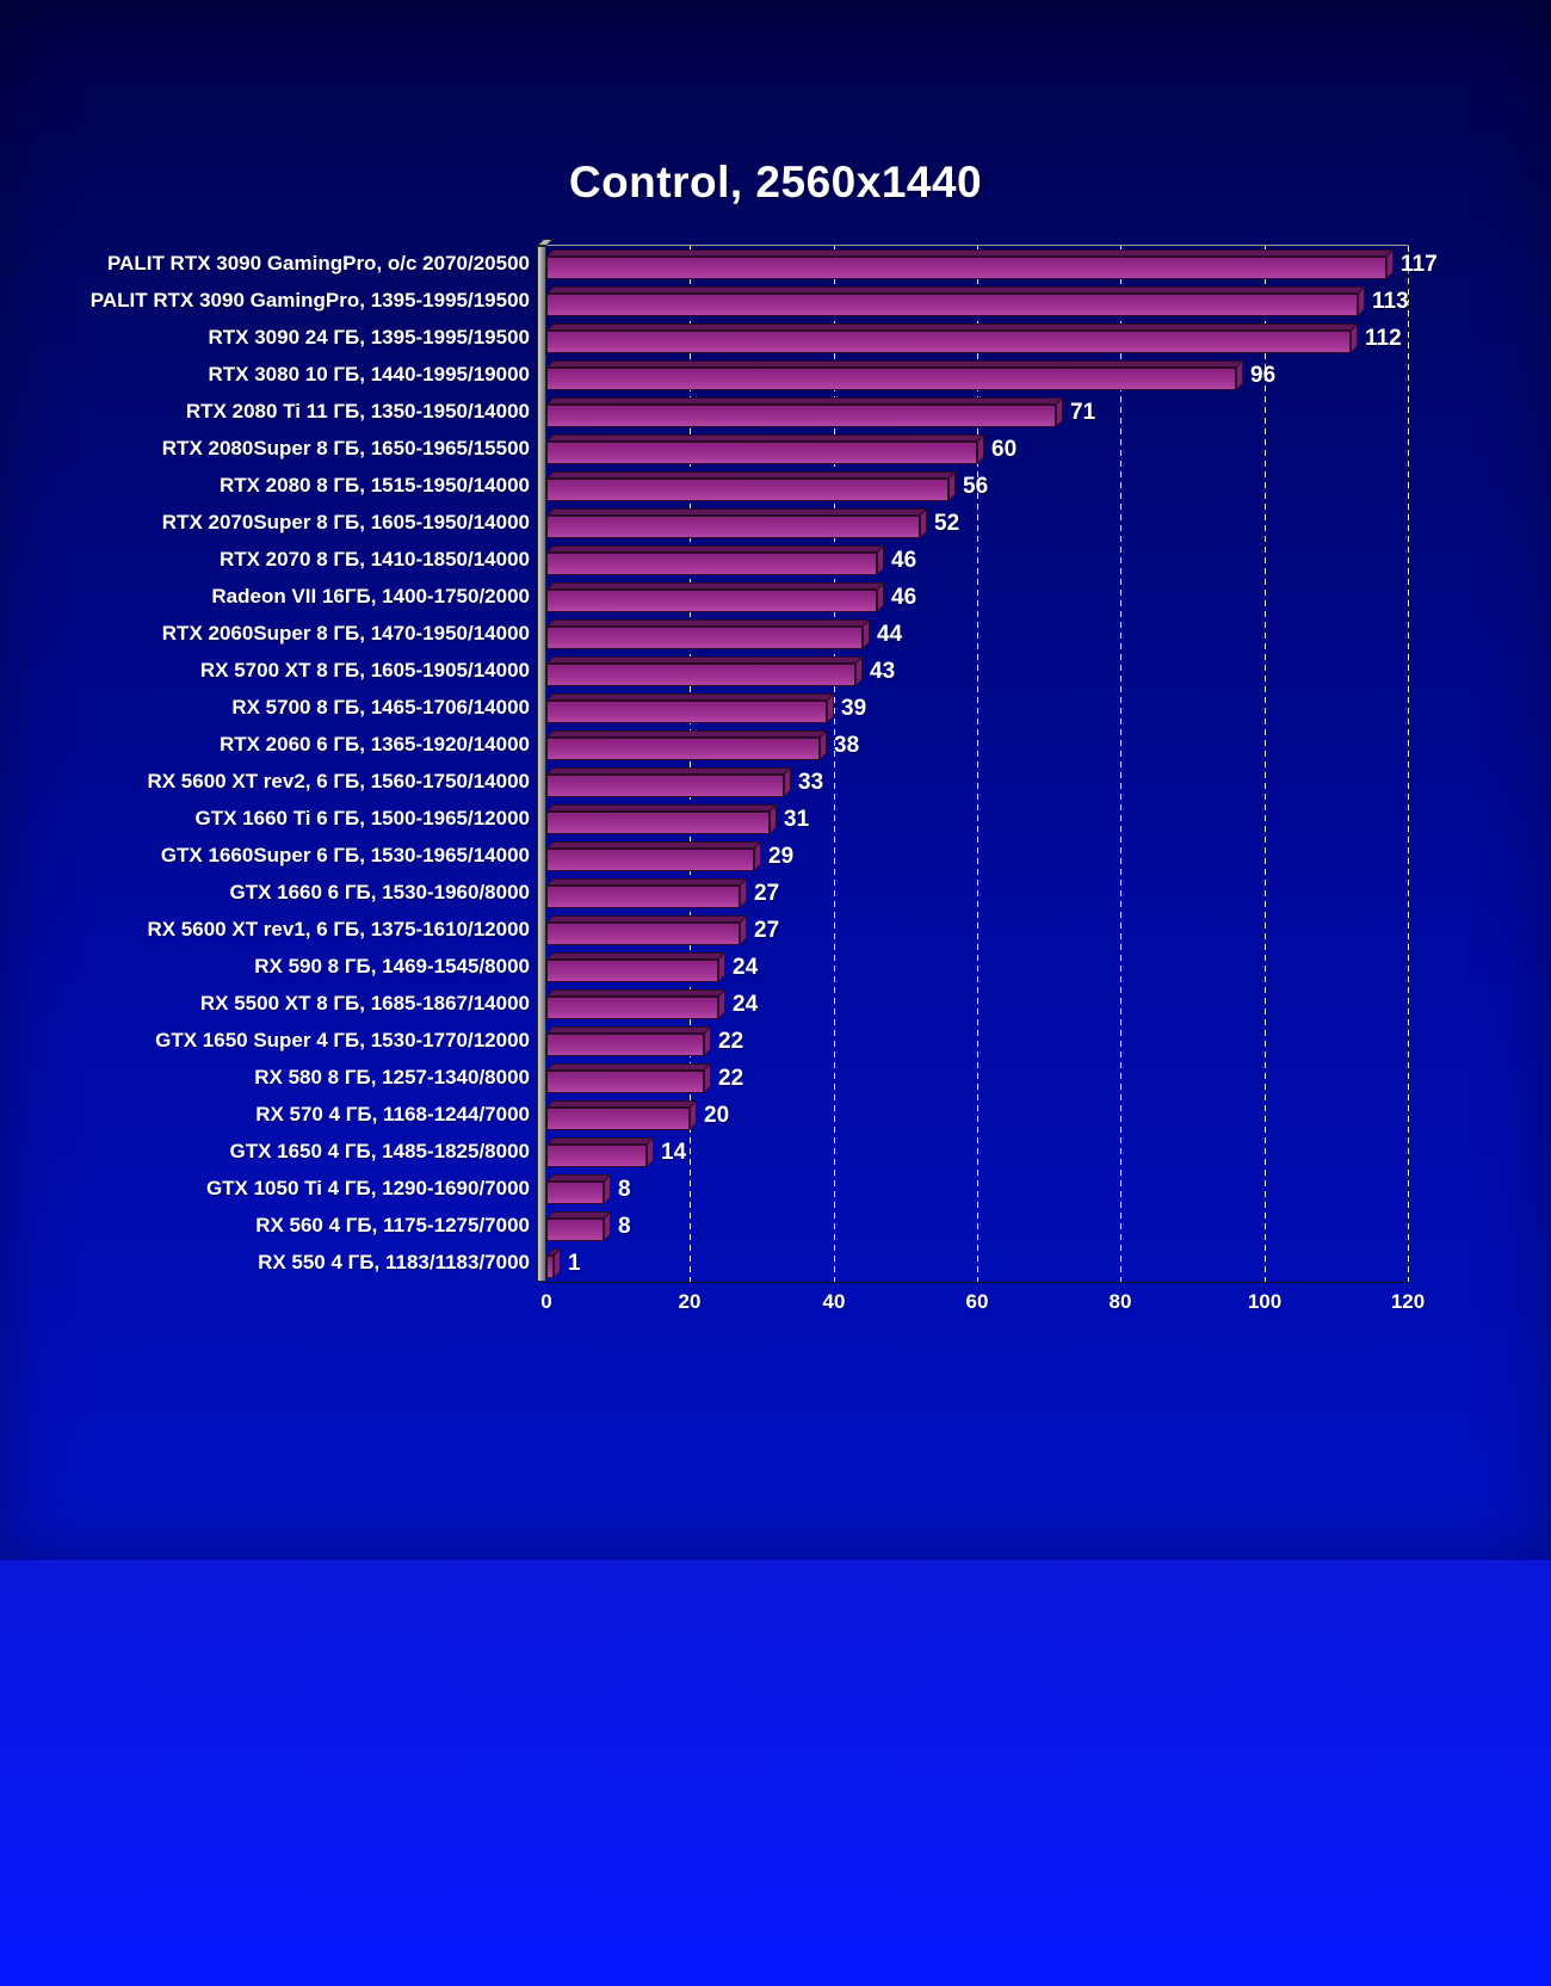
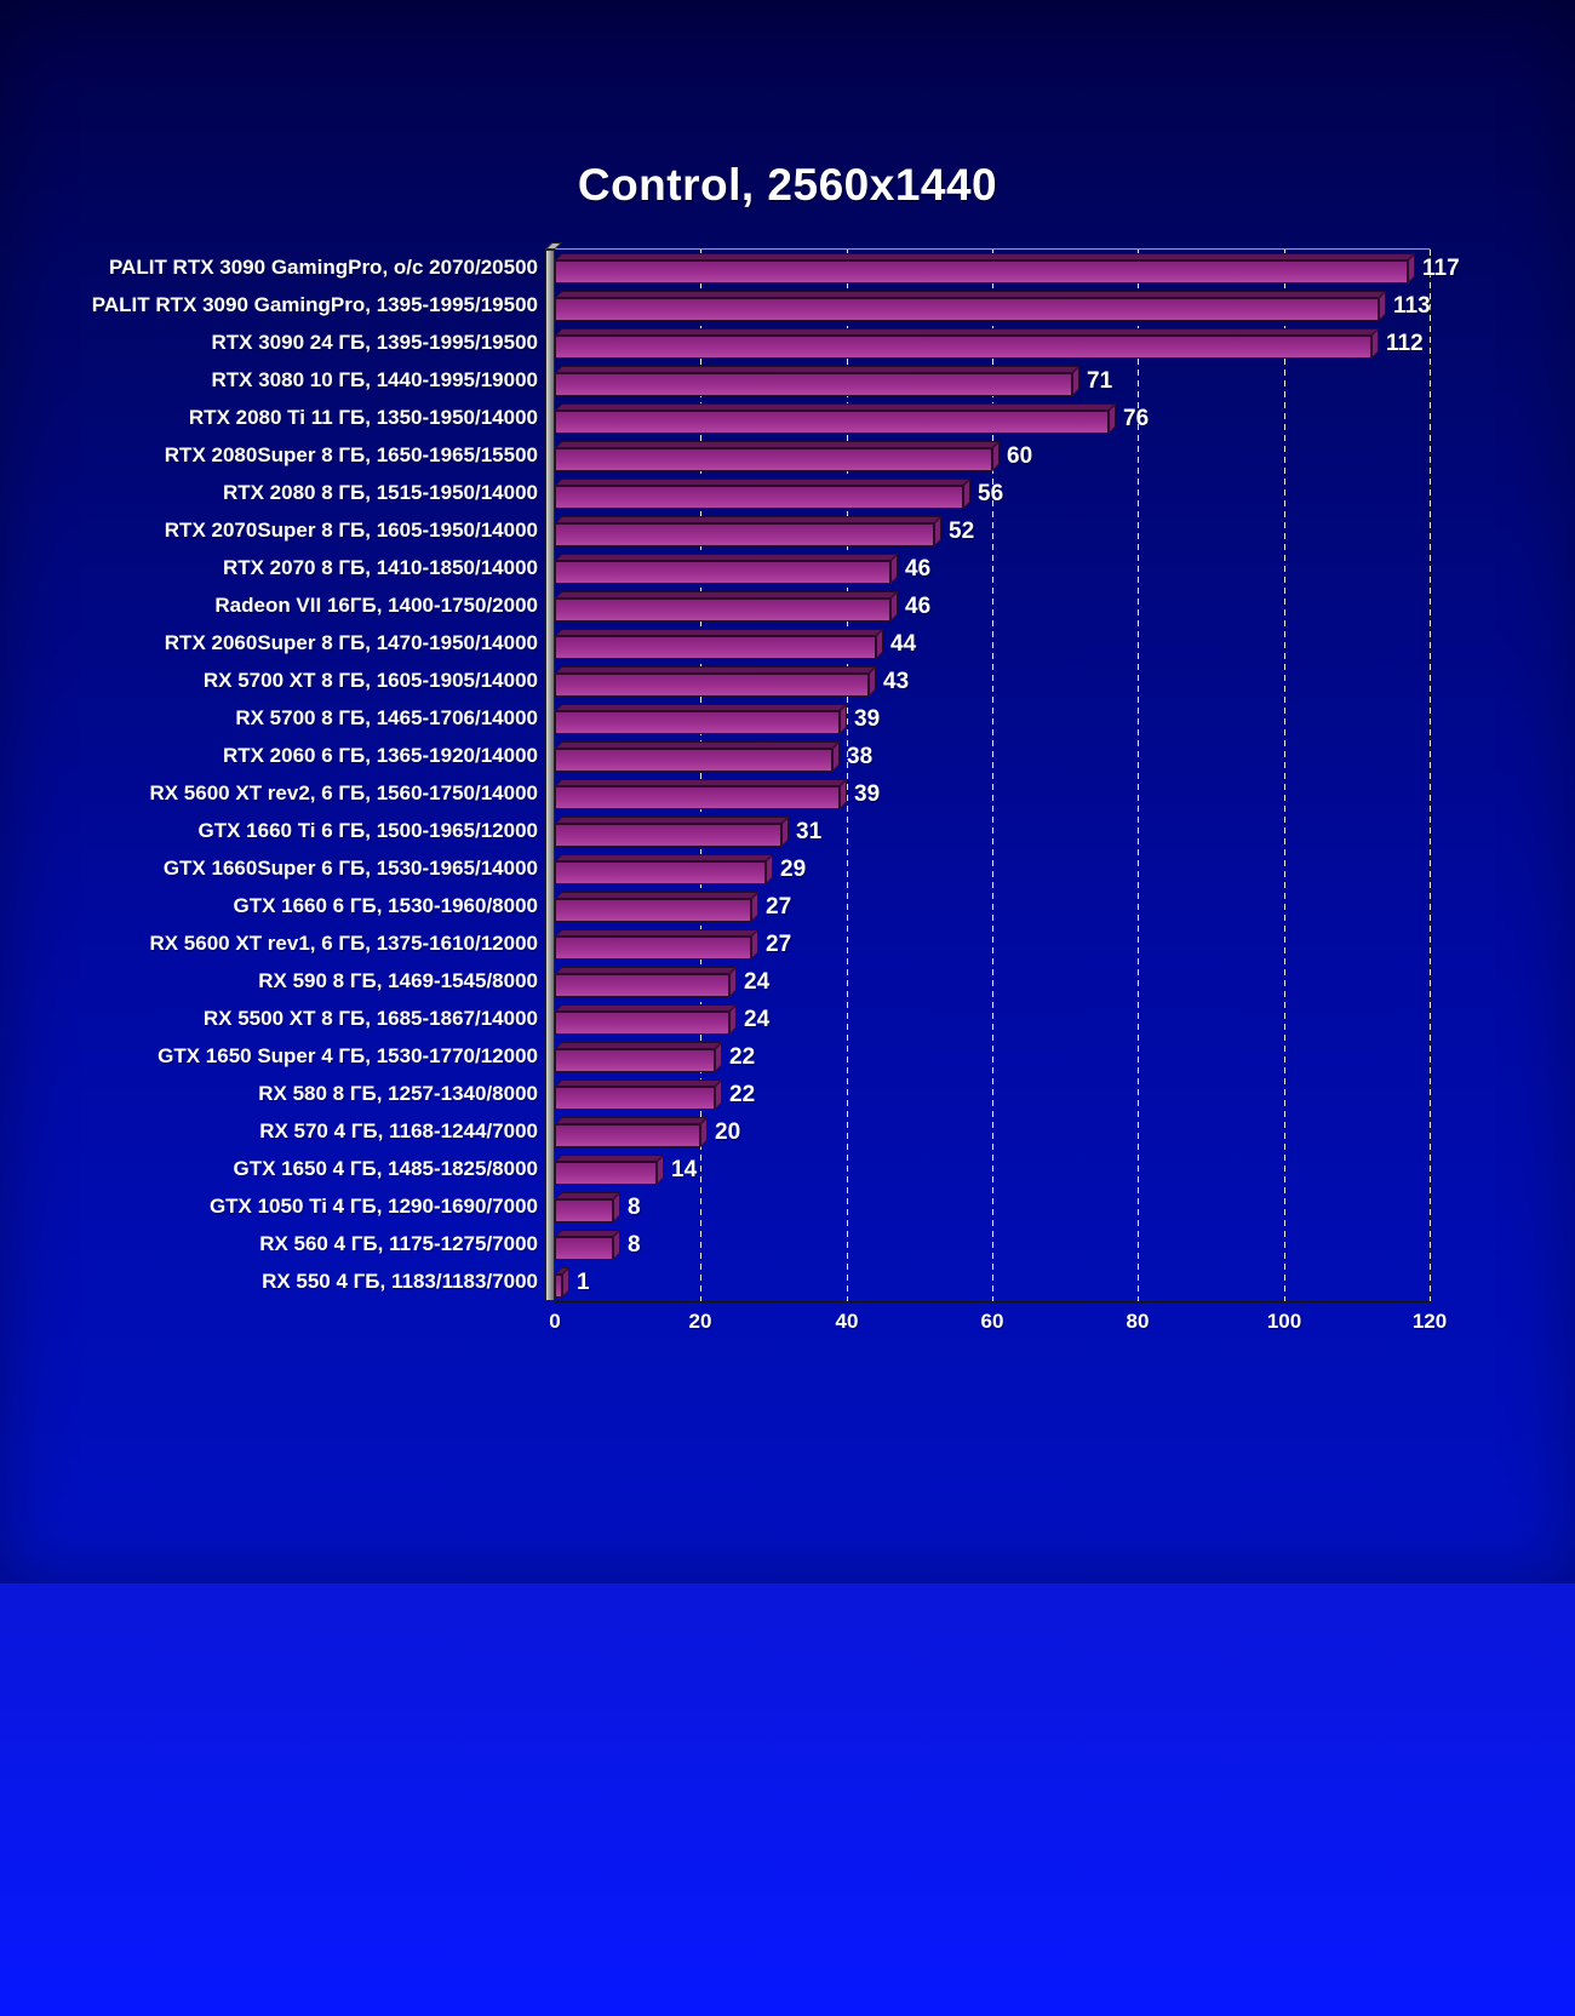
RTX 3080 10 ГБ, 1440-1995/19000: 96 -> 71
RTX 2080 Ti 11 ГБ, 1350-1950/14000: 71 -> 76
RX 5600 XT rev2, 6 ГБ, 1560-1750/14000: 33 -> 39
